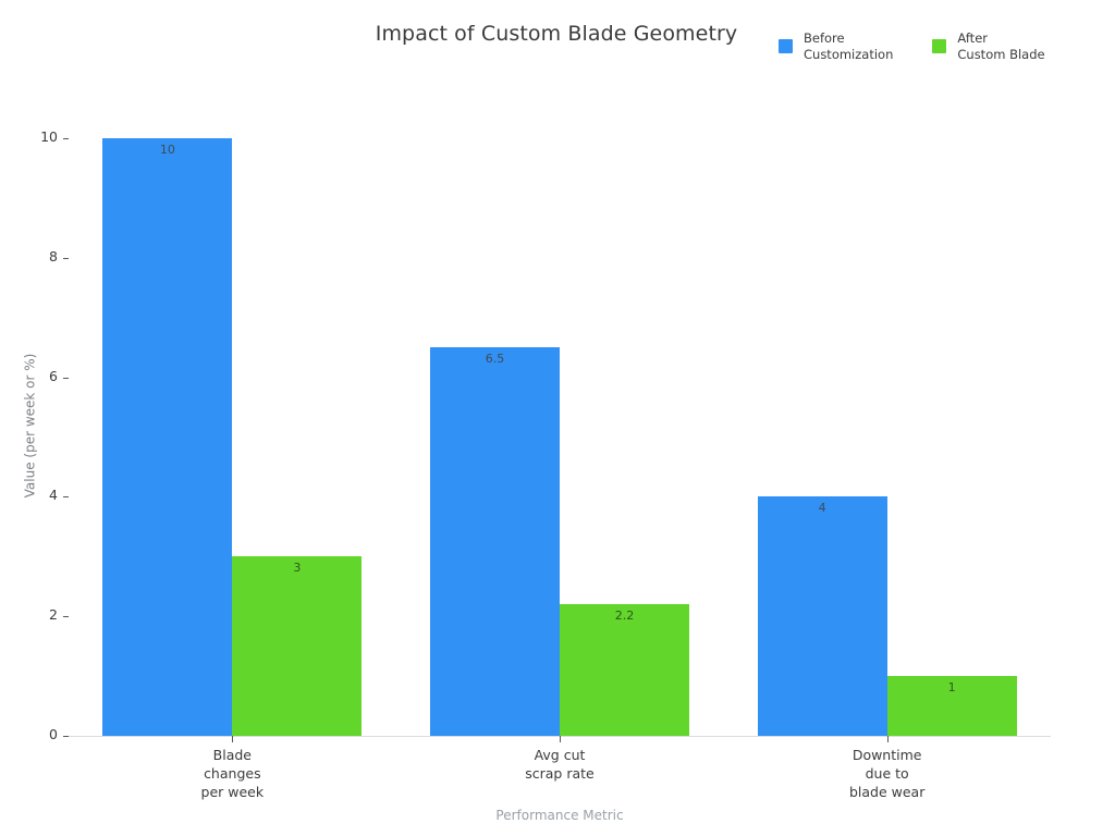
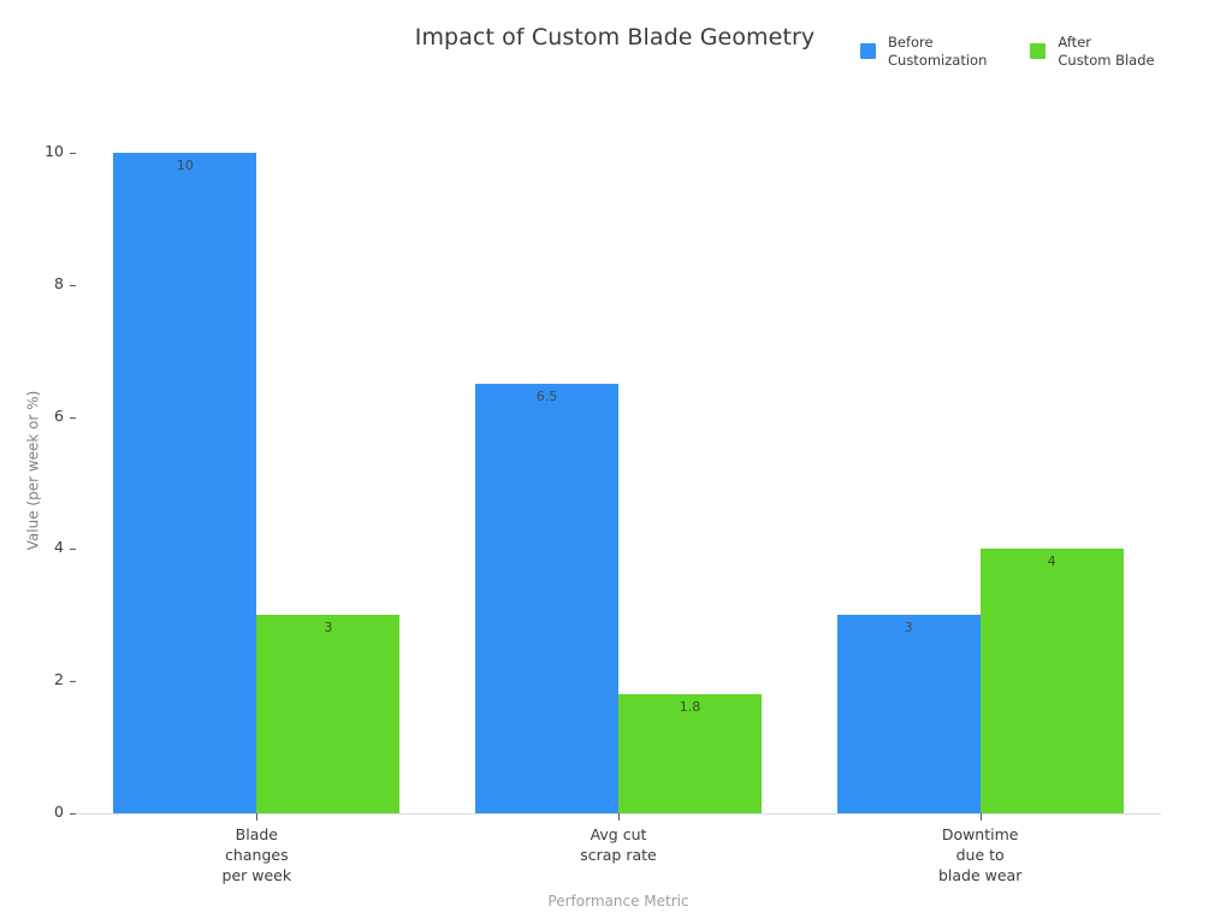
After Custom Blade/Avg cut scrap rate: 2.2 -> 1.8
Before Customization/Downtime due to blade wear: 4 -> 3
After Custom Blade/Downtime due to blade wear: 1 -> 4
